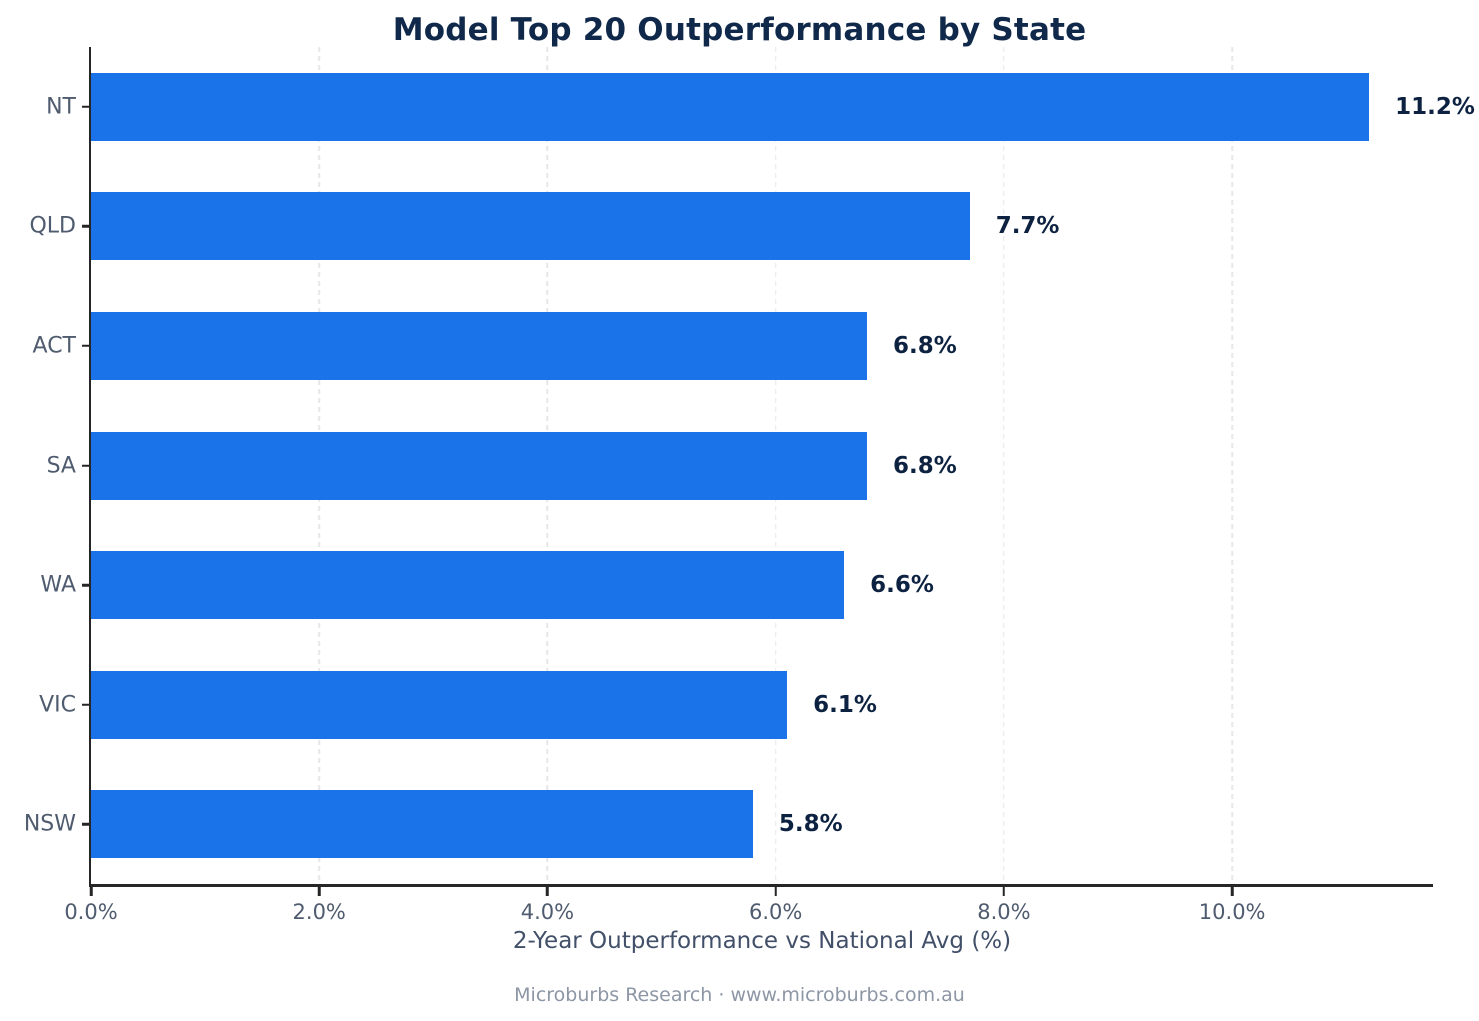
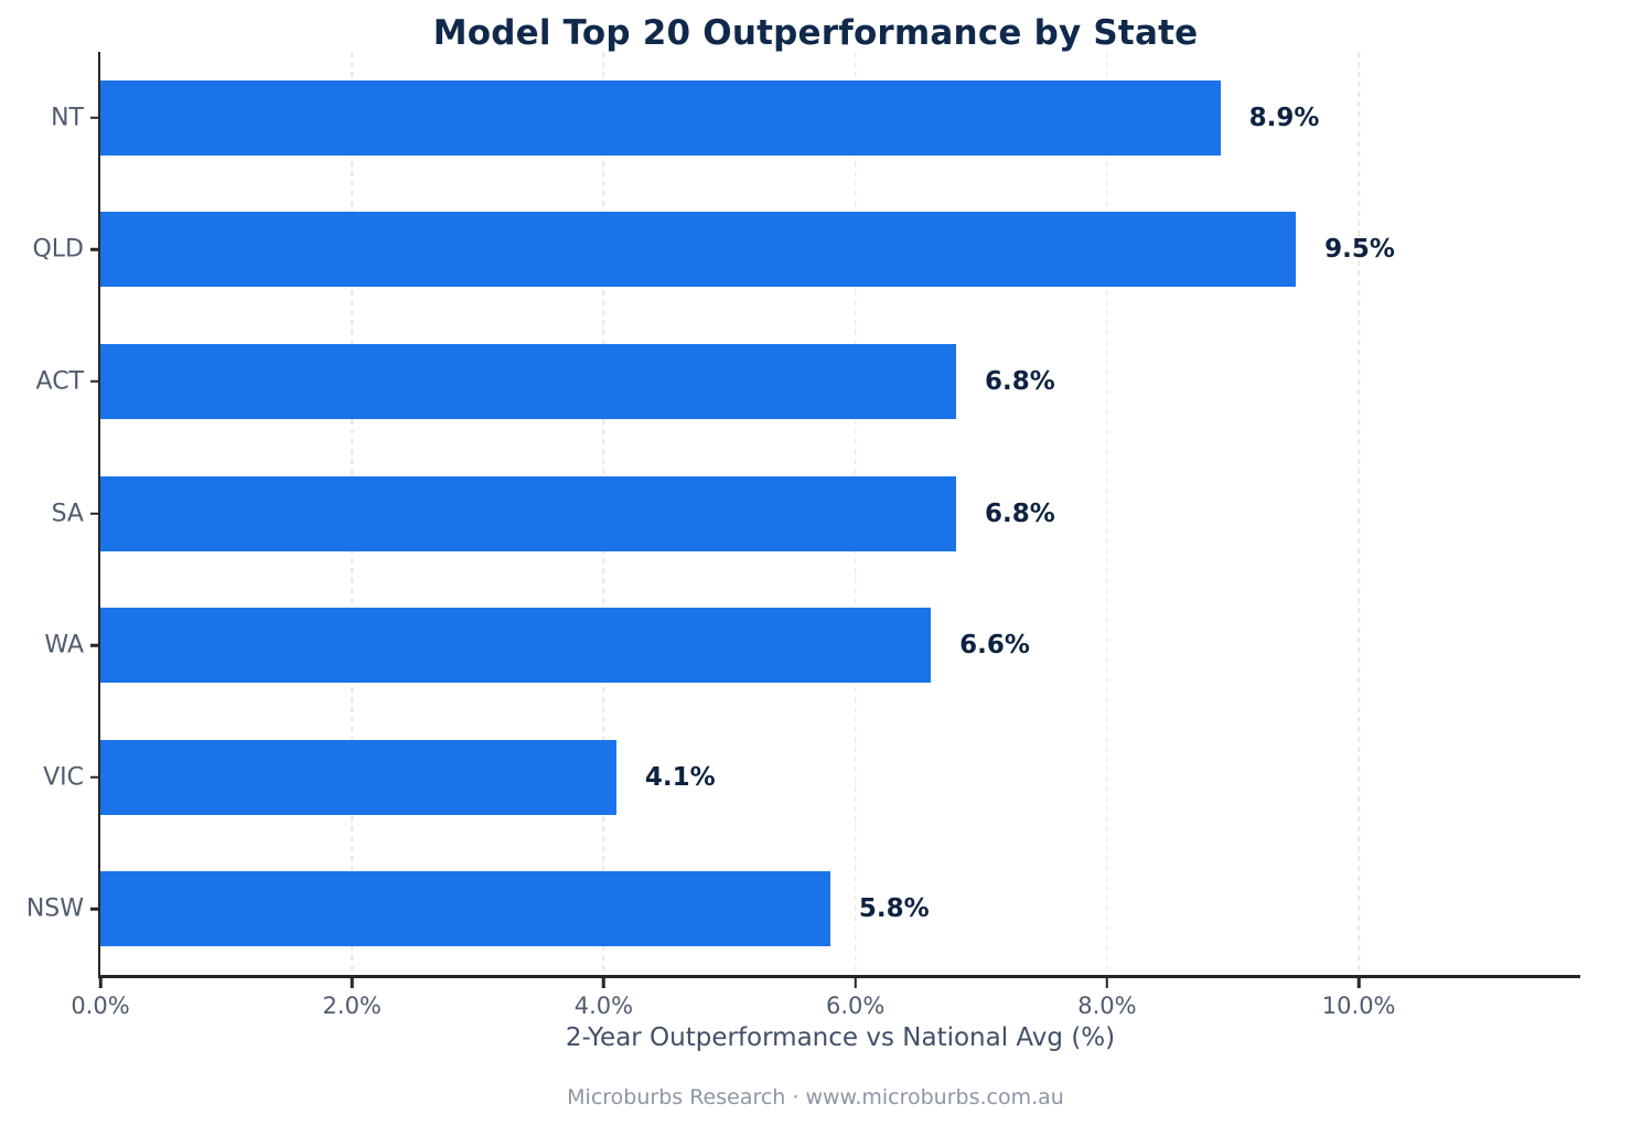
NT: 11.2% -> 8.9%
QLD: 7.7% -> 9.5%
VIC: 6.1% -> 4.1%
